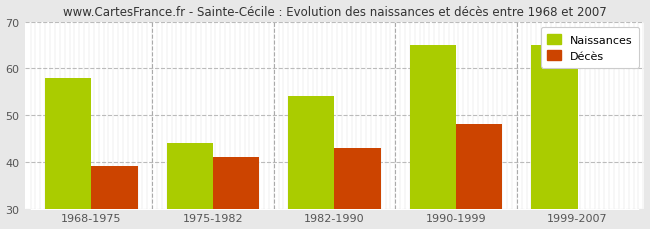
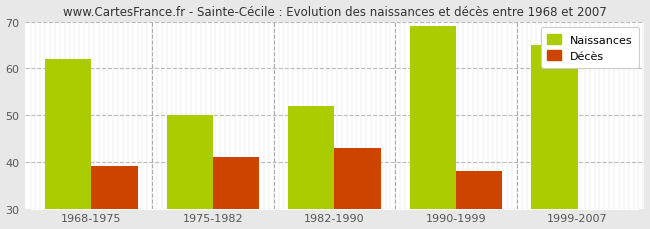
Naissances/1968-1975: 58 -> 62
Naissances/1975-1982: 44 -> 50
Naissances/1982-1990: 54 -> 52
Naissances/1990-1999: 65 -> 69
Décès/1990-1999: 48.0 -> 38.0
